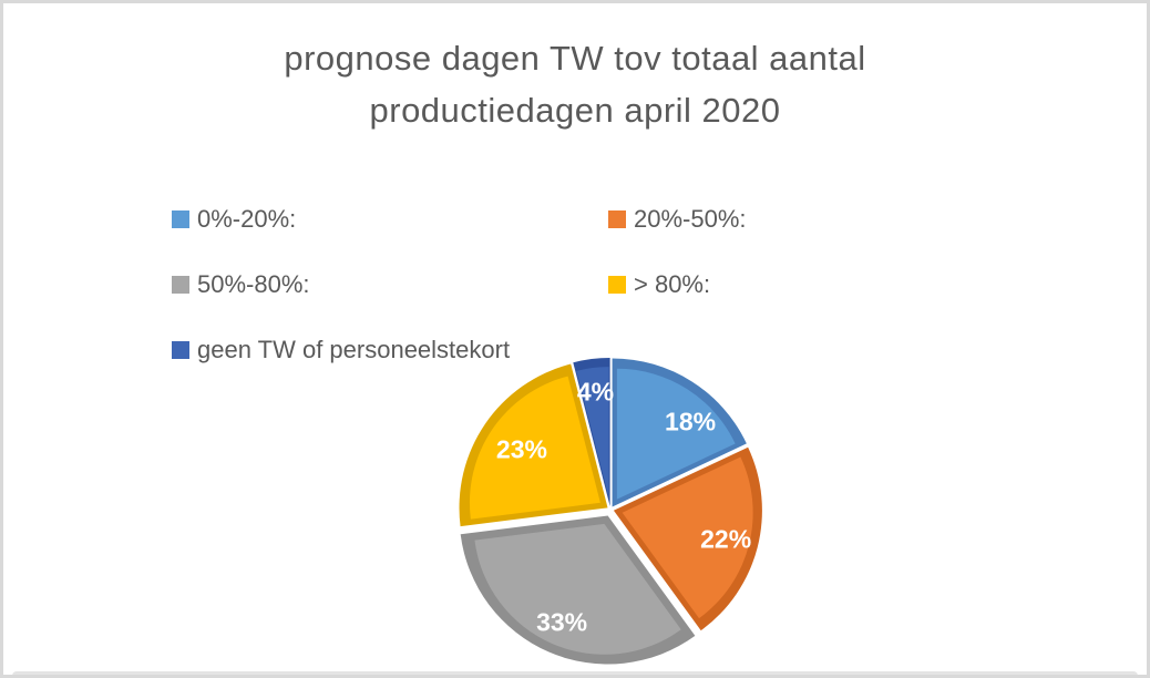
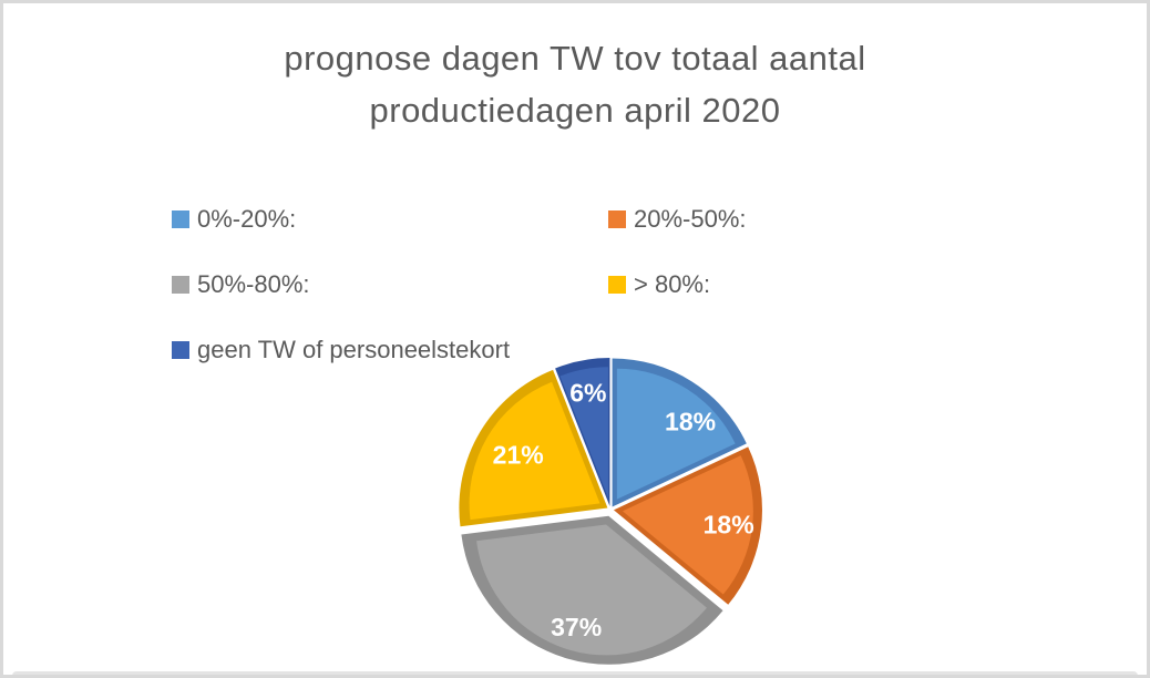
20%-50%:: 22% -> 18%
50%-80%:: 33% -> 37%
> 80%:: 23% -> 21%
geen TW of personeelstekort: 4% -> 6%
